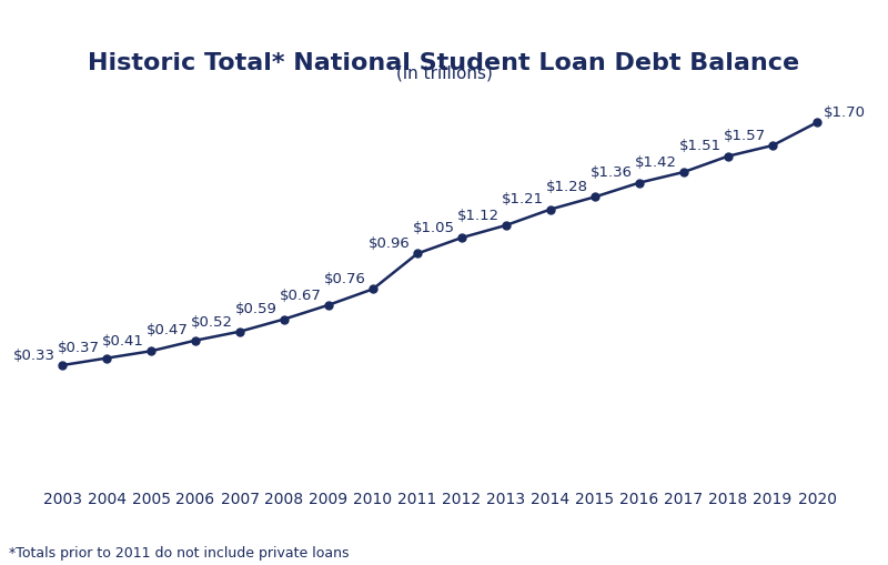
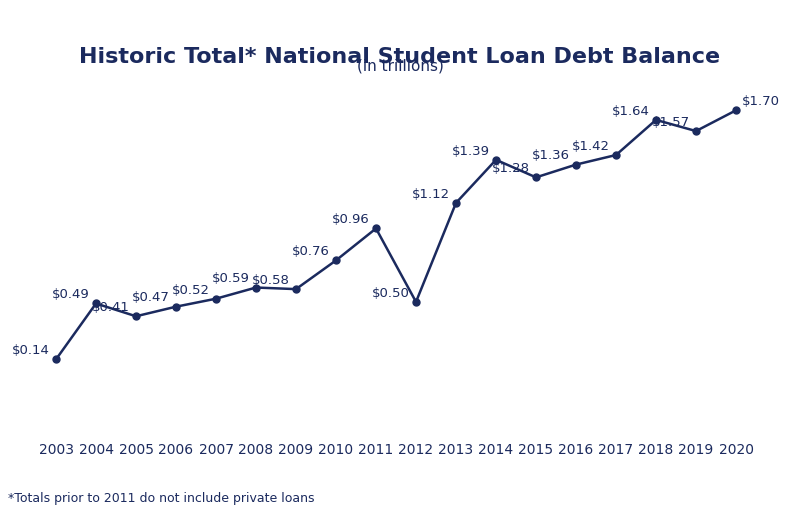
2003: $0.33 -> $0.14
2004: $0.37 -> $0.49
2009: $0.67 -> $0.58
2012: $1.05 -> $0.50
2014: $1.21 -> $1.39
2018: $1.51 -> $1.64
